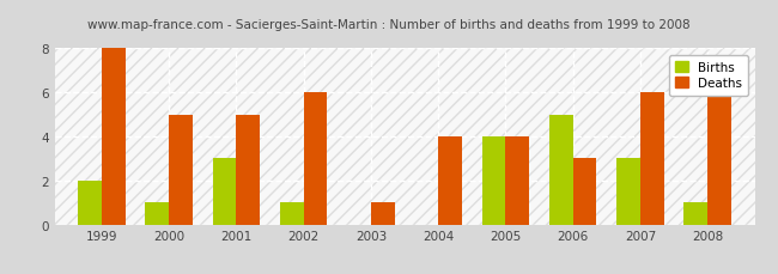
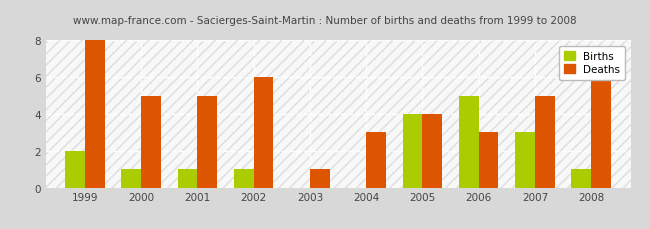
Births/2001: 3 -> 1
Deaths/2004: 4 -> 3
Deaths/2007: 6 -> 5
